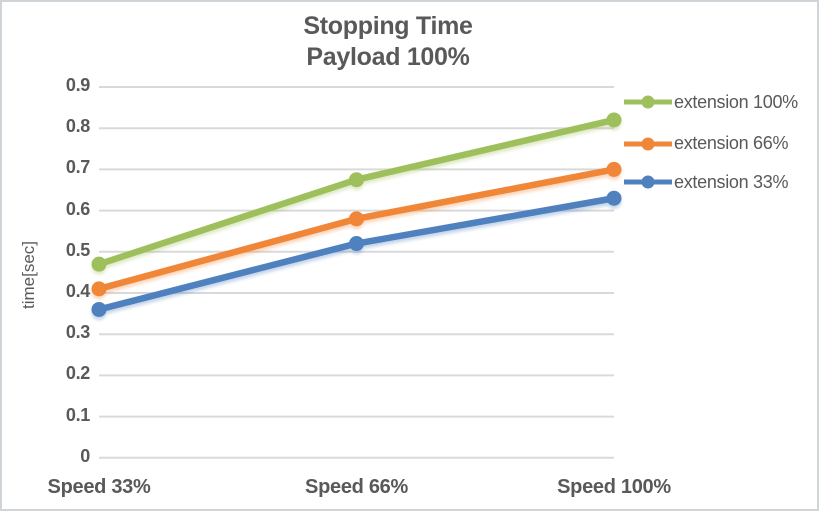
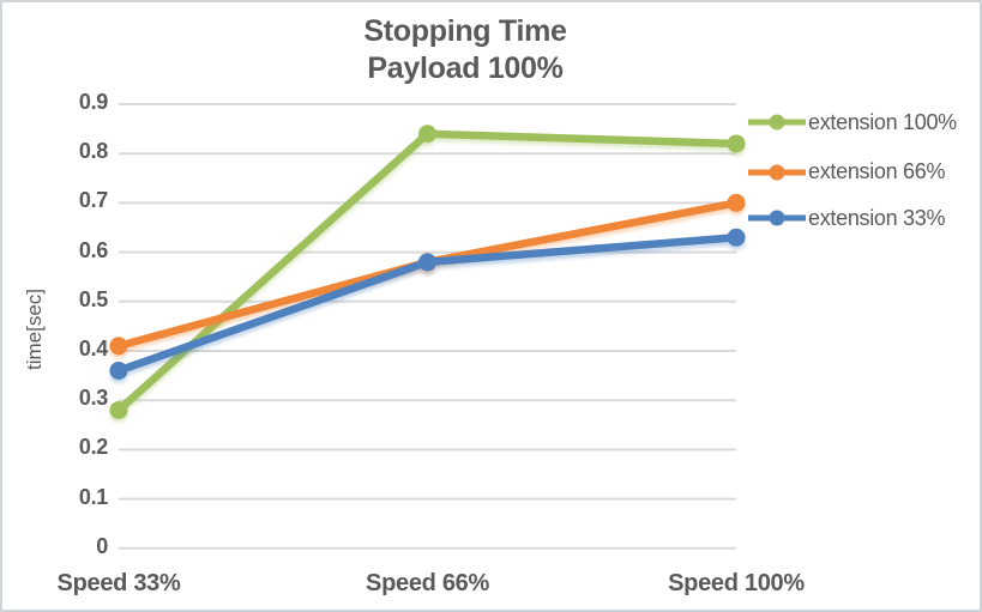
extension 100%/Speed 33%: 0.47 -> 0.28
extension 100%/Speed 66%: 0.68 -> 0.84
extension 33%/Speed 66%: 0.52 -> 0.58
